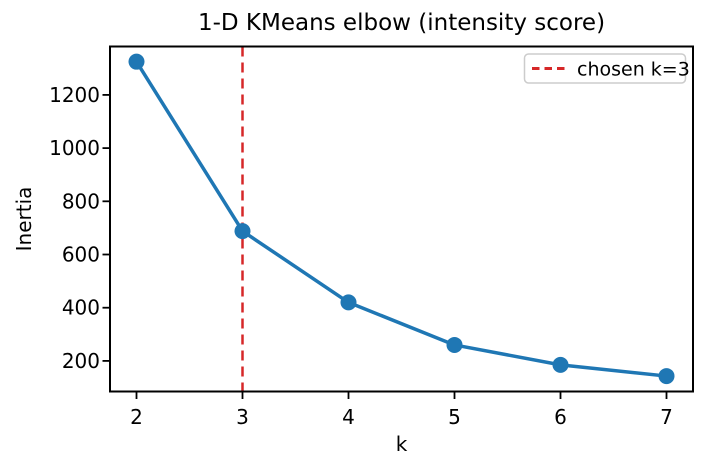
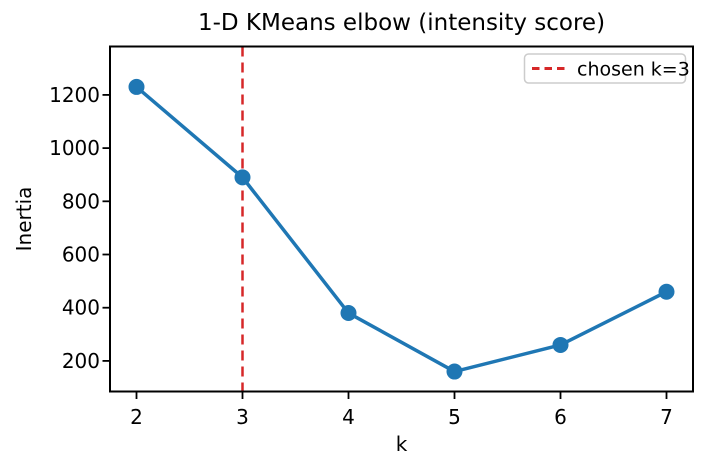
2: 1320 -> 1230
3: 690 -> 890
4: 420 -> 380
5: 260 -> 160
6: 180 -> 260
7: 140 -> 460
